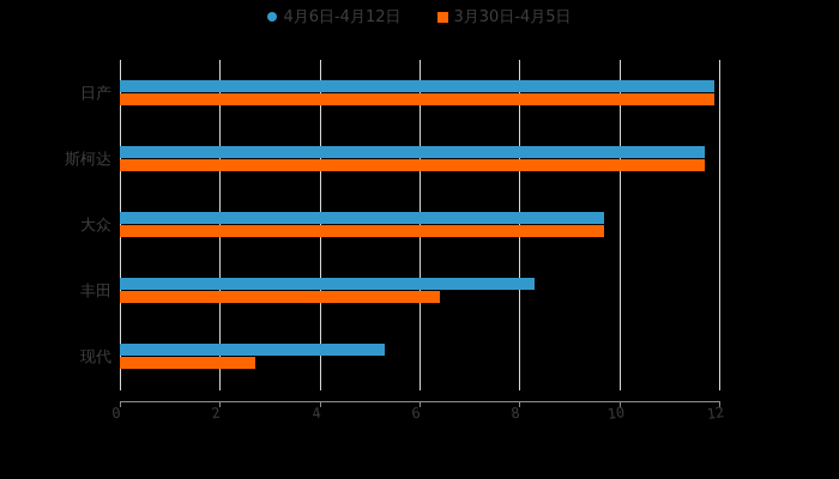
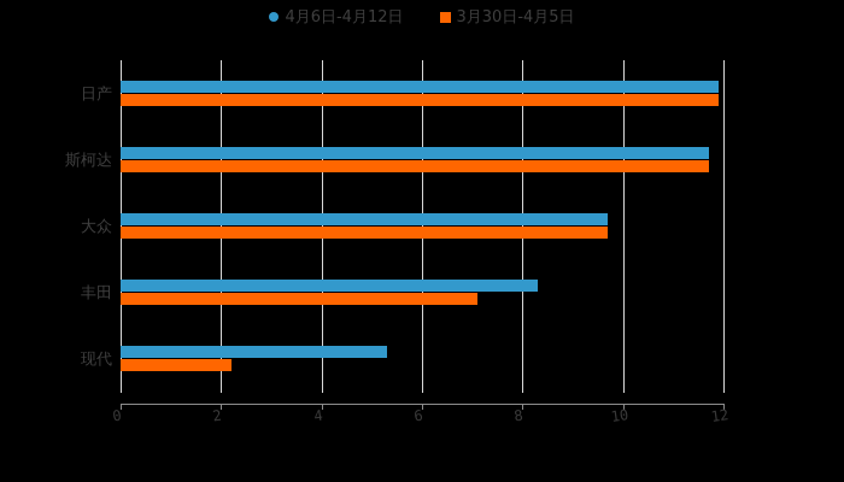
3月30日-4月5日/丰田: 6.4 -> 7.1
3月30日-4月5日/现代: 2.7 -> 2.2
